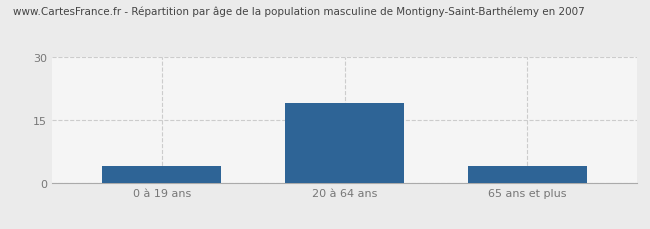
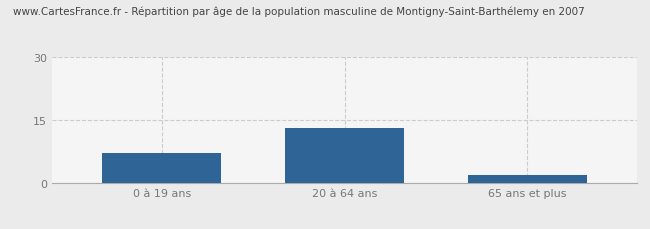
0 à 19 ans: 4 -> 7
20 à 64 ans: 19 -> 13
65 ans et plus: 4 -> 2
